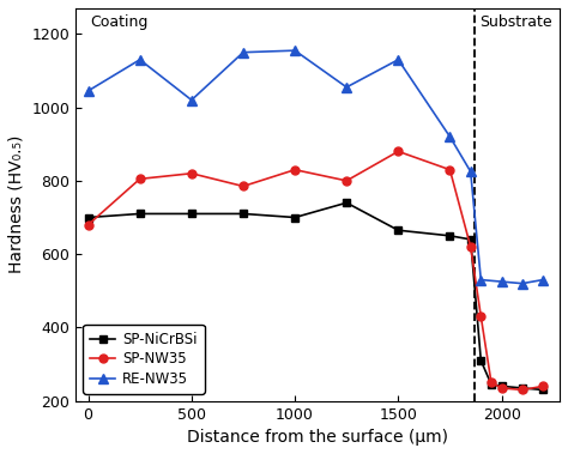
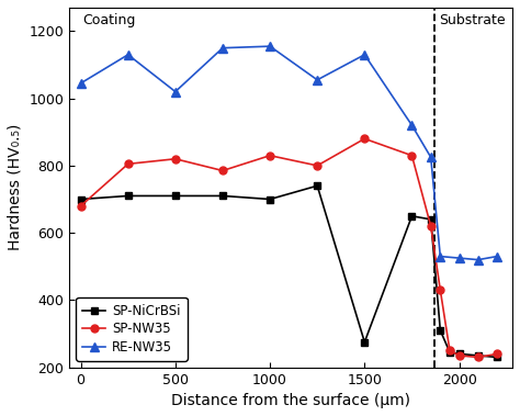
SP-NiCrBSi/1500: 665 -> 275
